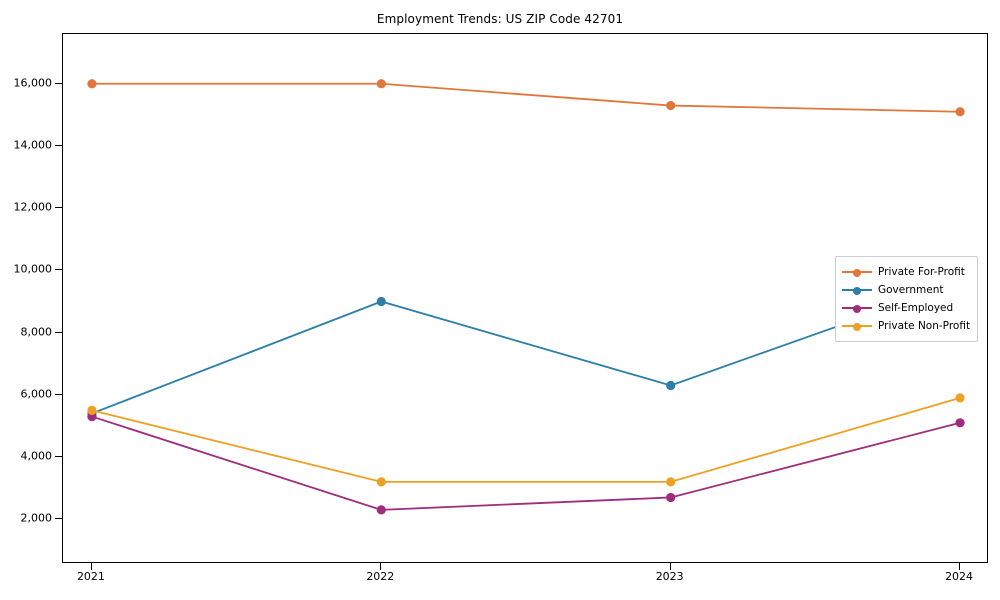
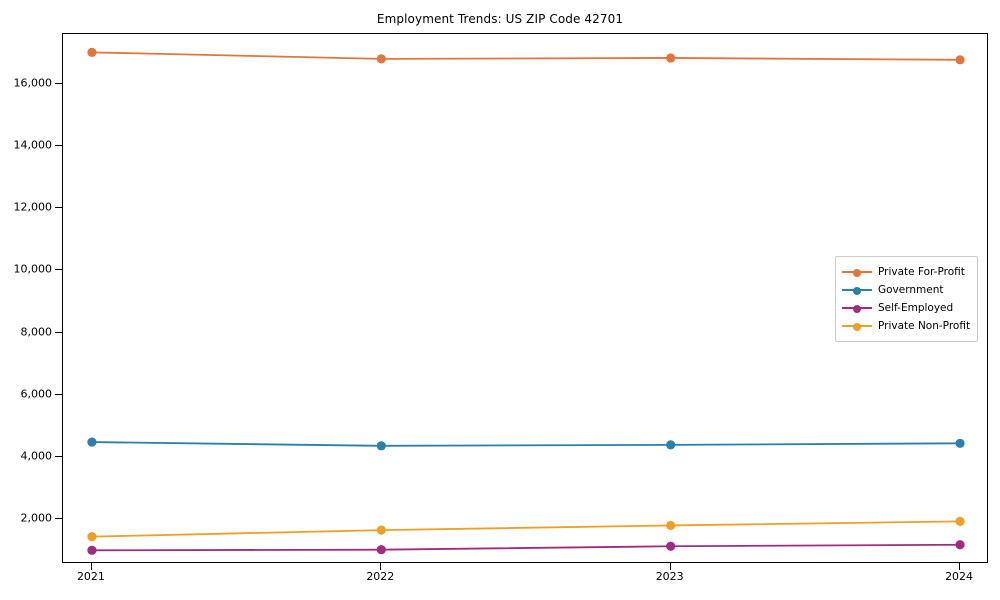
Private For-Profit/2021: 16000 -> 17000
Government/2021: 5400 -> 4500
Self-Employed/2021: 5300 -> 1000
Private Non-Profit/2021: 5500 -> 1400
Private For-Profit/2022: 16000 -> 16800
Government/2022: 9000 -> 4400
Self-Employed/2022: 2300 -> 1000
Private Non-Profit/2022: 3200 -> 1600
Private For-Profit/2023: 15300 -> 16800
Government/2023: 6300 -> 4400
Self-Employed/2023: 2700 -> 1100
Private Non-Profit/2023: 3200 -> 1800
Private For-Profit/2024: 15100 -> 16800
Government/2024: 9600 -> 4400
Self-Employed/2024: 5100 -> 1200
Private Non-Profit/2024: 5900 -> 1900
